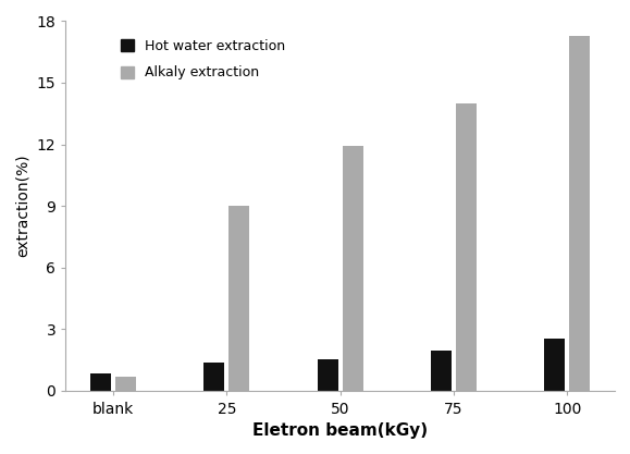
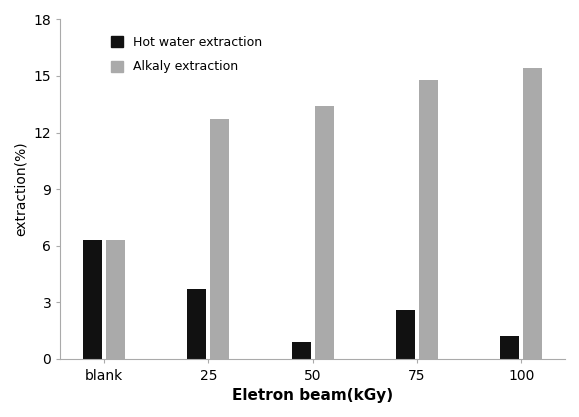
Hot water extraction/blank: 0.8 -> 6.3
Alkaly extraction/blank: 0.7 -> 6.3
Hot water extraction/25: 1.4 -> 3.7
Alkaly extraction/25: 9.0 -> 12.7
Hot water extraction/50: 1.6 -> 0.9
Alkaly extraction/50: 11.9 -> 13.4
Hot water extraction/75: 1.9 -> 2.6
Alkaly extraction/75: 14.0 -> 14.8
Hot water extraction/100: 2.5 -> 1.2
Alkaly extraction/100: 17.3 -> 15.4
